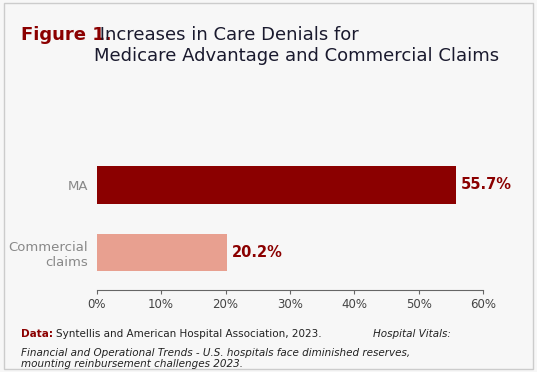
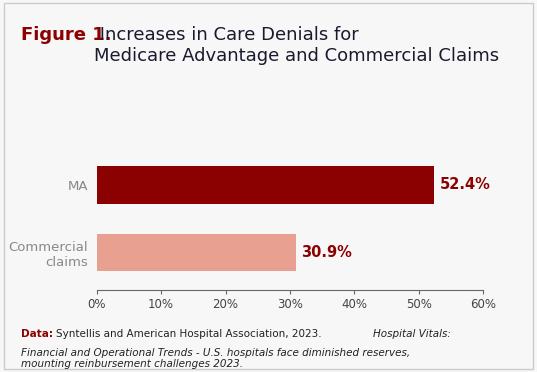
MA: 55.7% -> 52.4%
Commercial claims: 20.2% -> 30.9%
